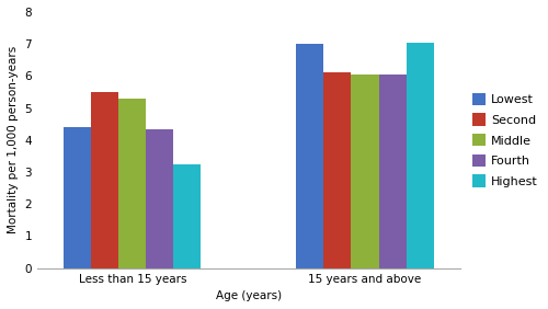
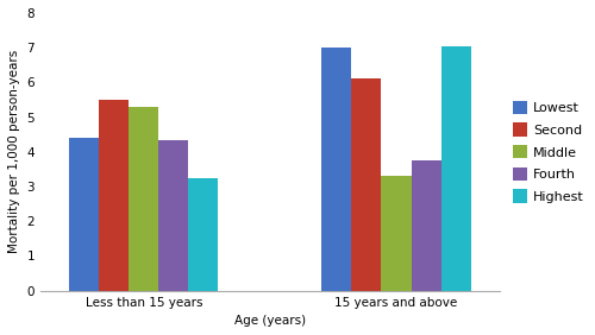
Middle/15 years and above: 6.05 -> 3.30
Fourth/15 years and above: 6.05 -> 3.75
